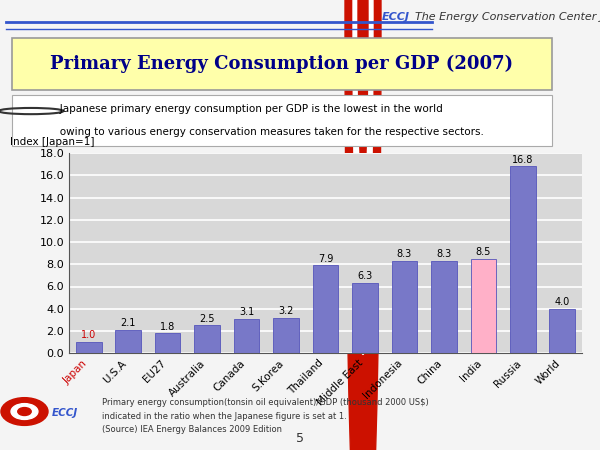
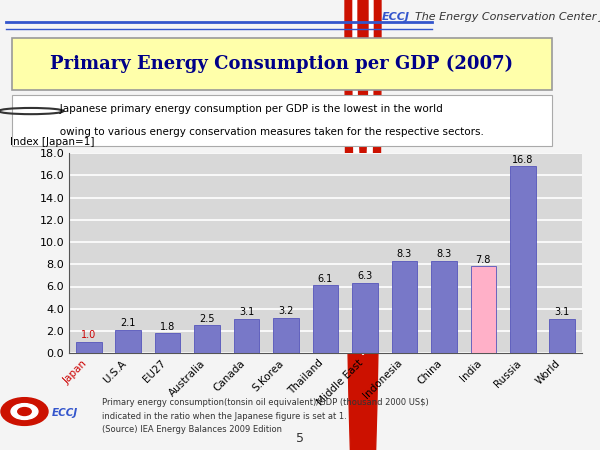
Thailand: 7.9 -> 6.1
India: 8.5 -> 7.8
World: 4.0 -> 3.1
